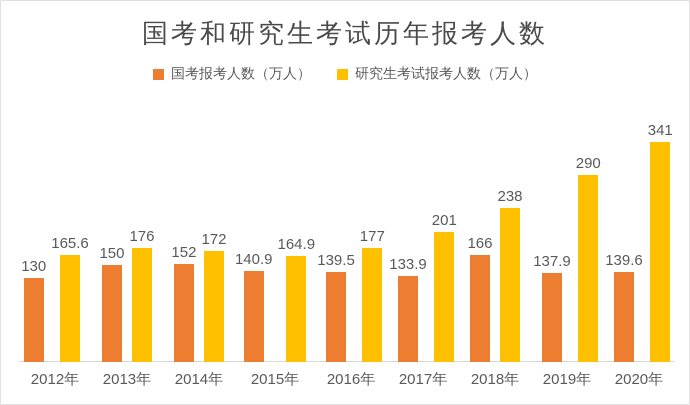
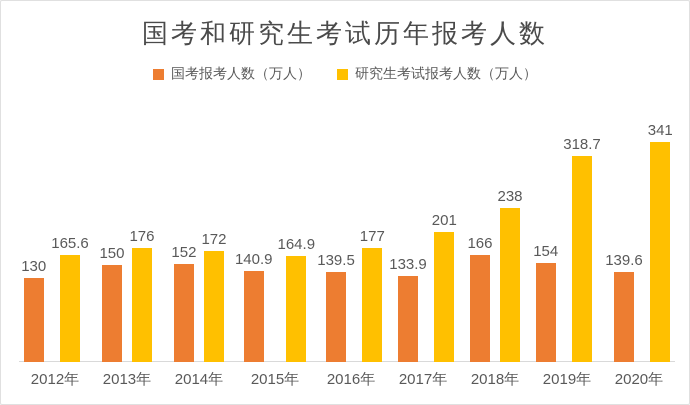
国考报考人数（万人）/2019年: 137.9 -> 154
研究生考试报考人数（万人）/2019年: 290 -> 318.7
